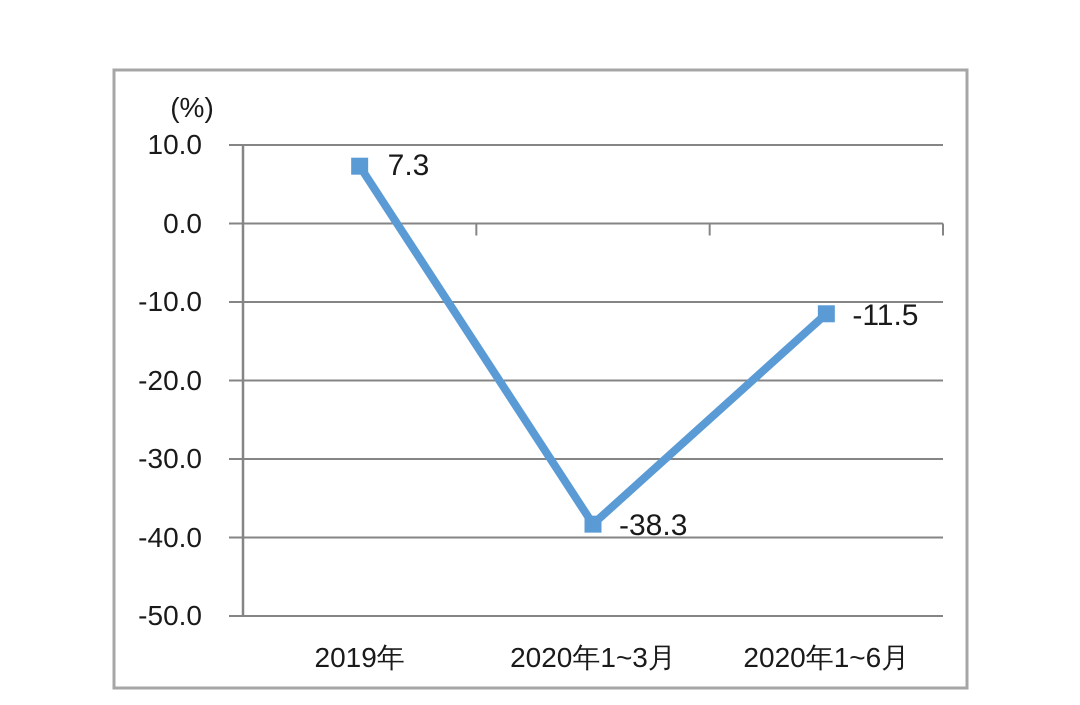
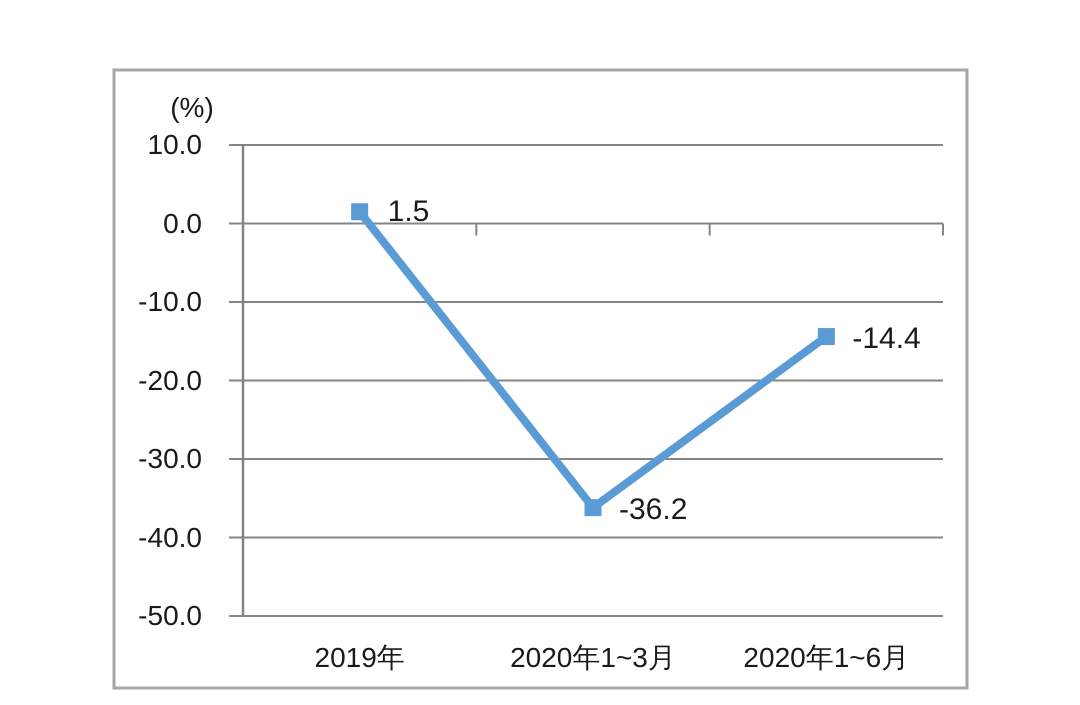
2019年: 7.3 -> 1.5
2020年1~3月: -38.3 -> -36.2
2020年1~6月: -11.5 -> -14.4
